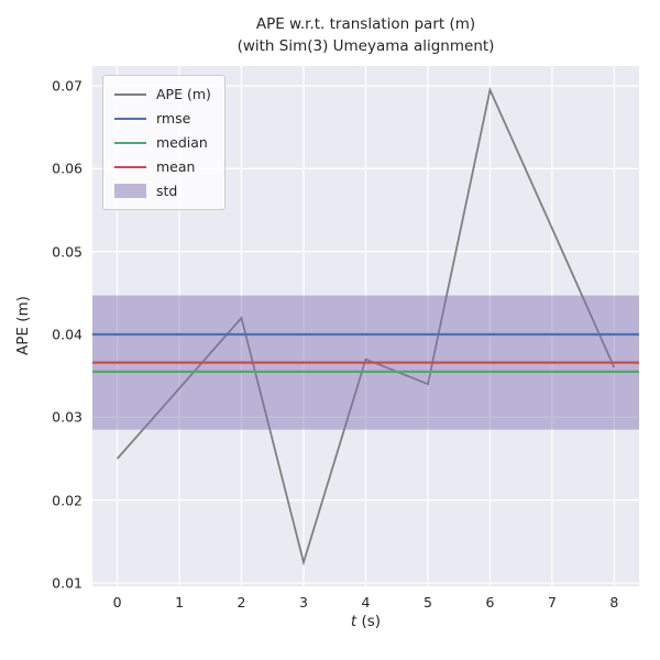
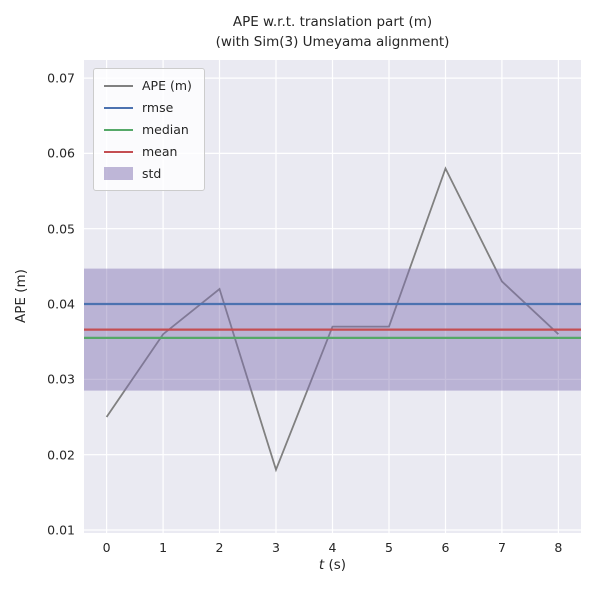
1: 0.034 -> 0.036
3: 0.013 -> 0.018
5: 0.034 -> 0.037
6: 0.070 -> 0.058
7: 0.053 -> 0.043
